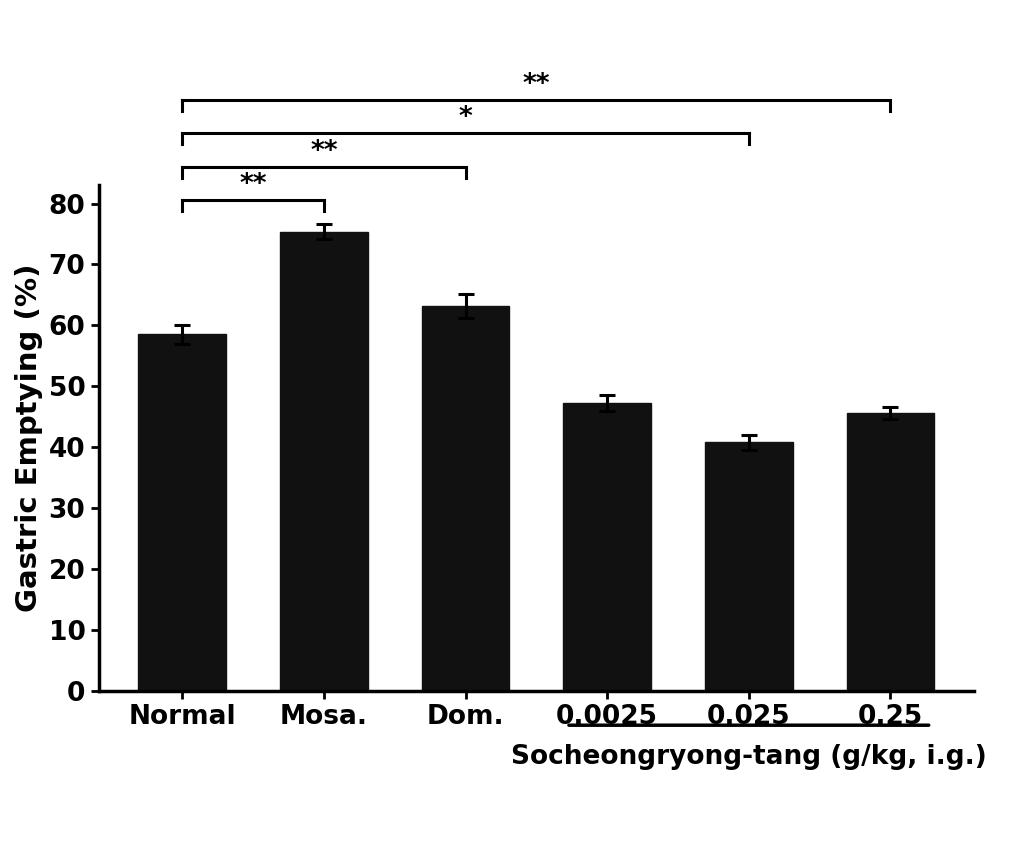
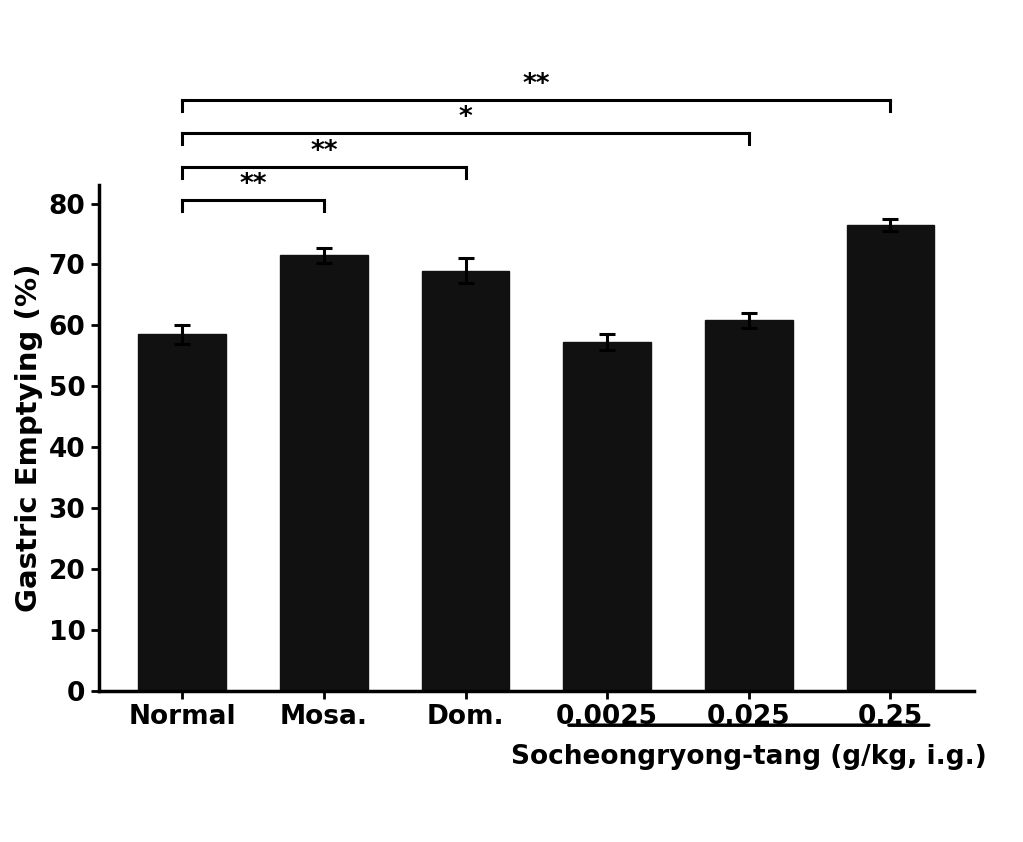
Mosa.: 75.4 -> 71.5
Dom.: 63.2 -> 69.0
0.0025: 47.2 -> 57.2
0.025: 40.8 -> 60.8
0.25: 45.6 -> 76.5
